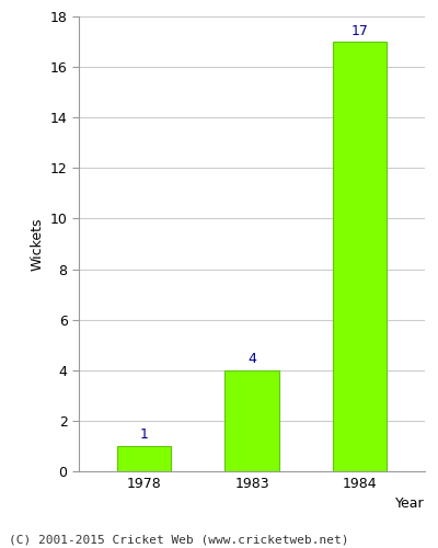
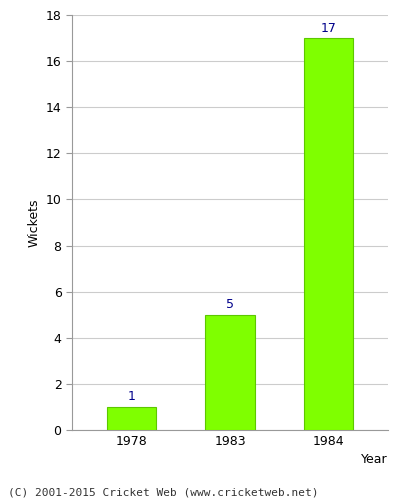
1983: 4 -> 5
